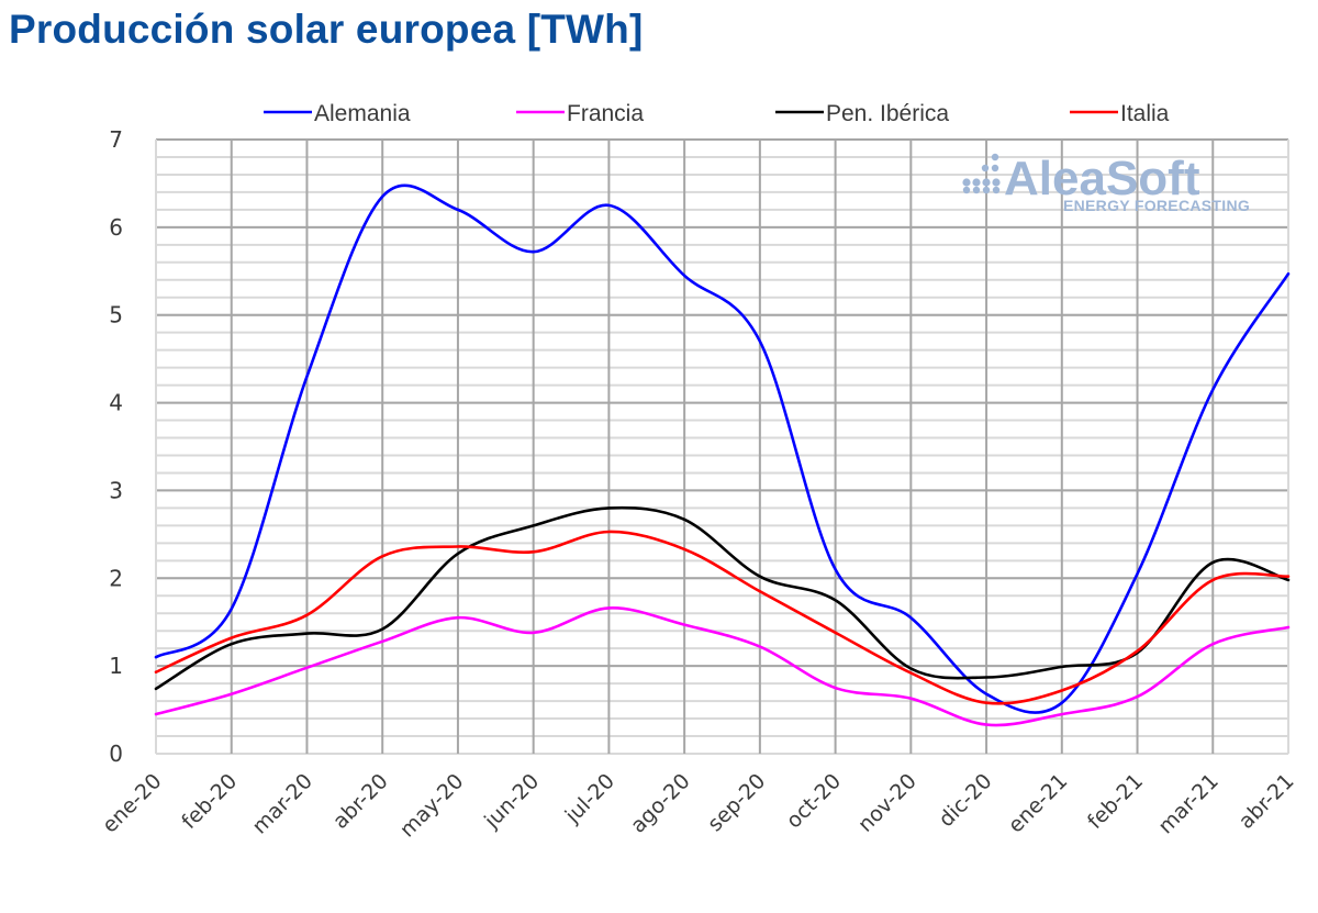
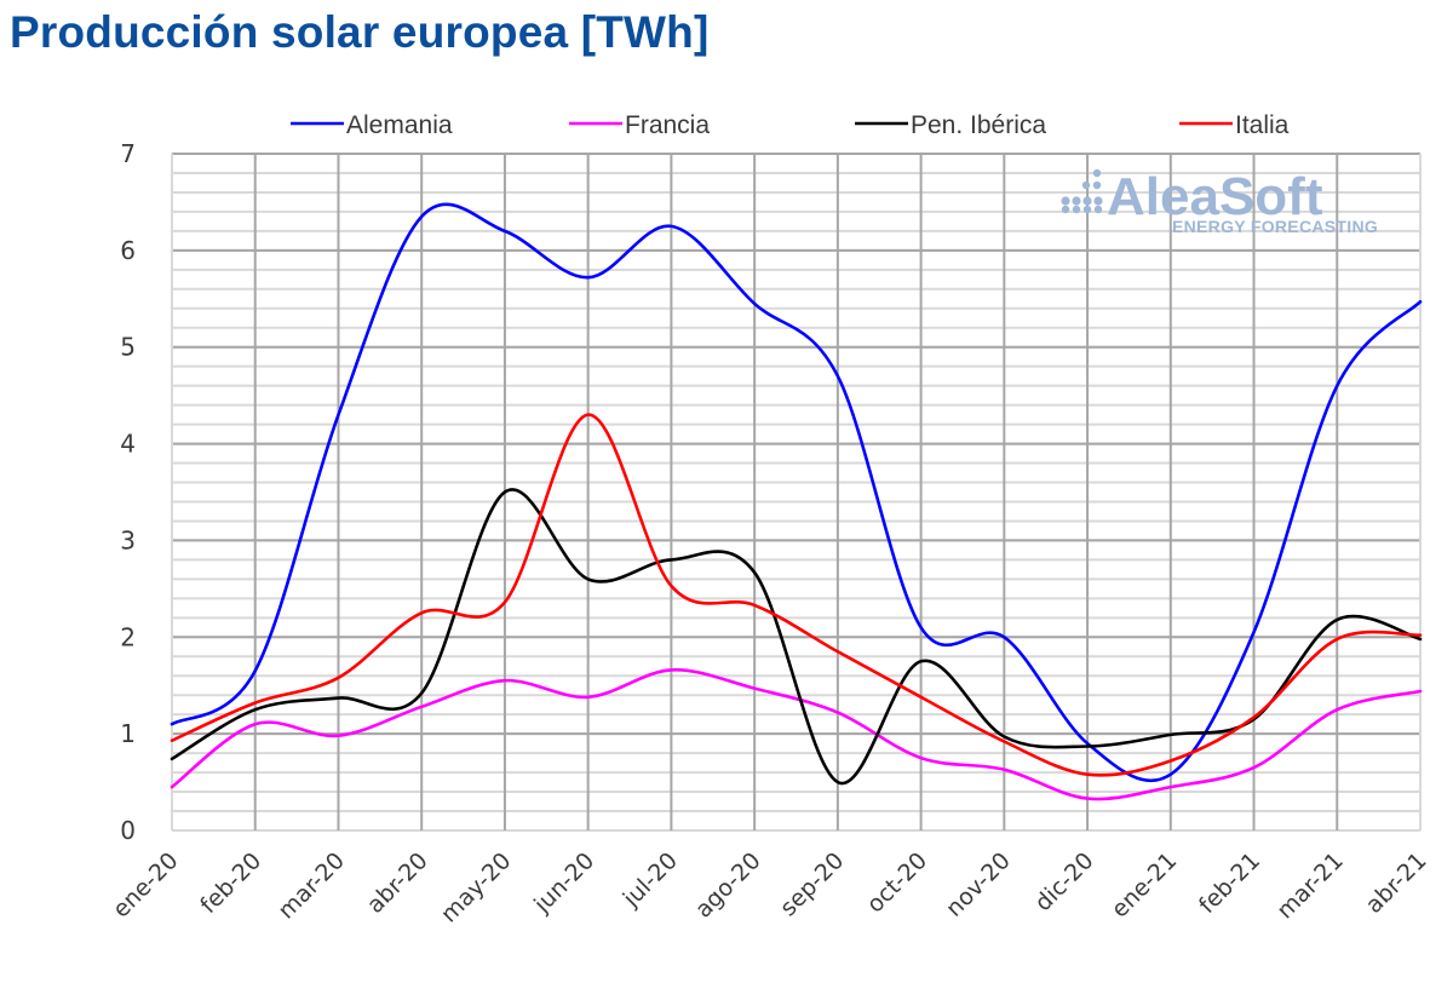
Francia/feb-20: 0.7 -> 1.1
Pen. Ibérica/may-20: 2.3 -> 3.5
Italia/jun-20: 2.3 -> 4.3
Pen. Ibérica/sep-20: 2.0 -> 0.5
Alemania/nov-20: 1.6 -> 2.0
Alemania/dic-20: 0.7 -> 0.9
Alemania/mar-21: 4.2 -> 4.6
